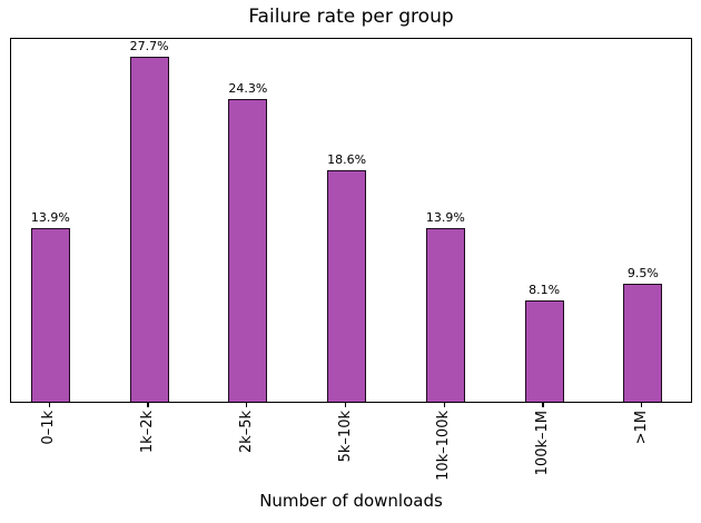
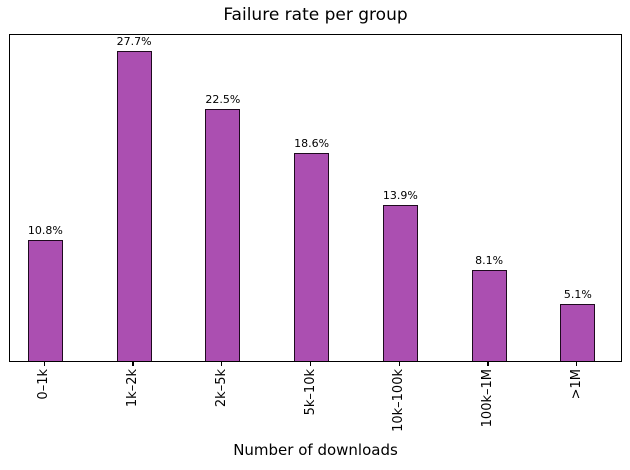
0–1k: 13.9% -> 10.8%
2k–5k: 24.3% -> 22.5%
>1M: 9.5% -> 5.1%
